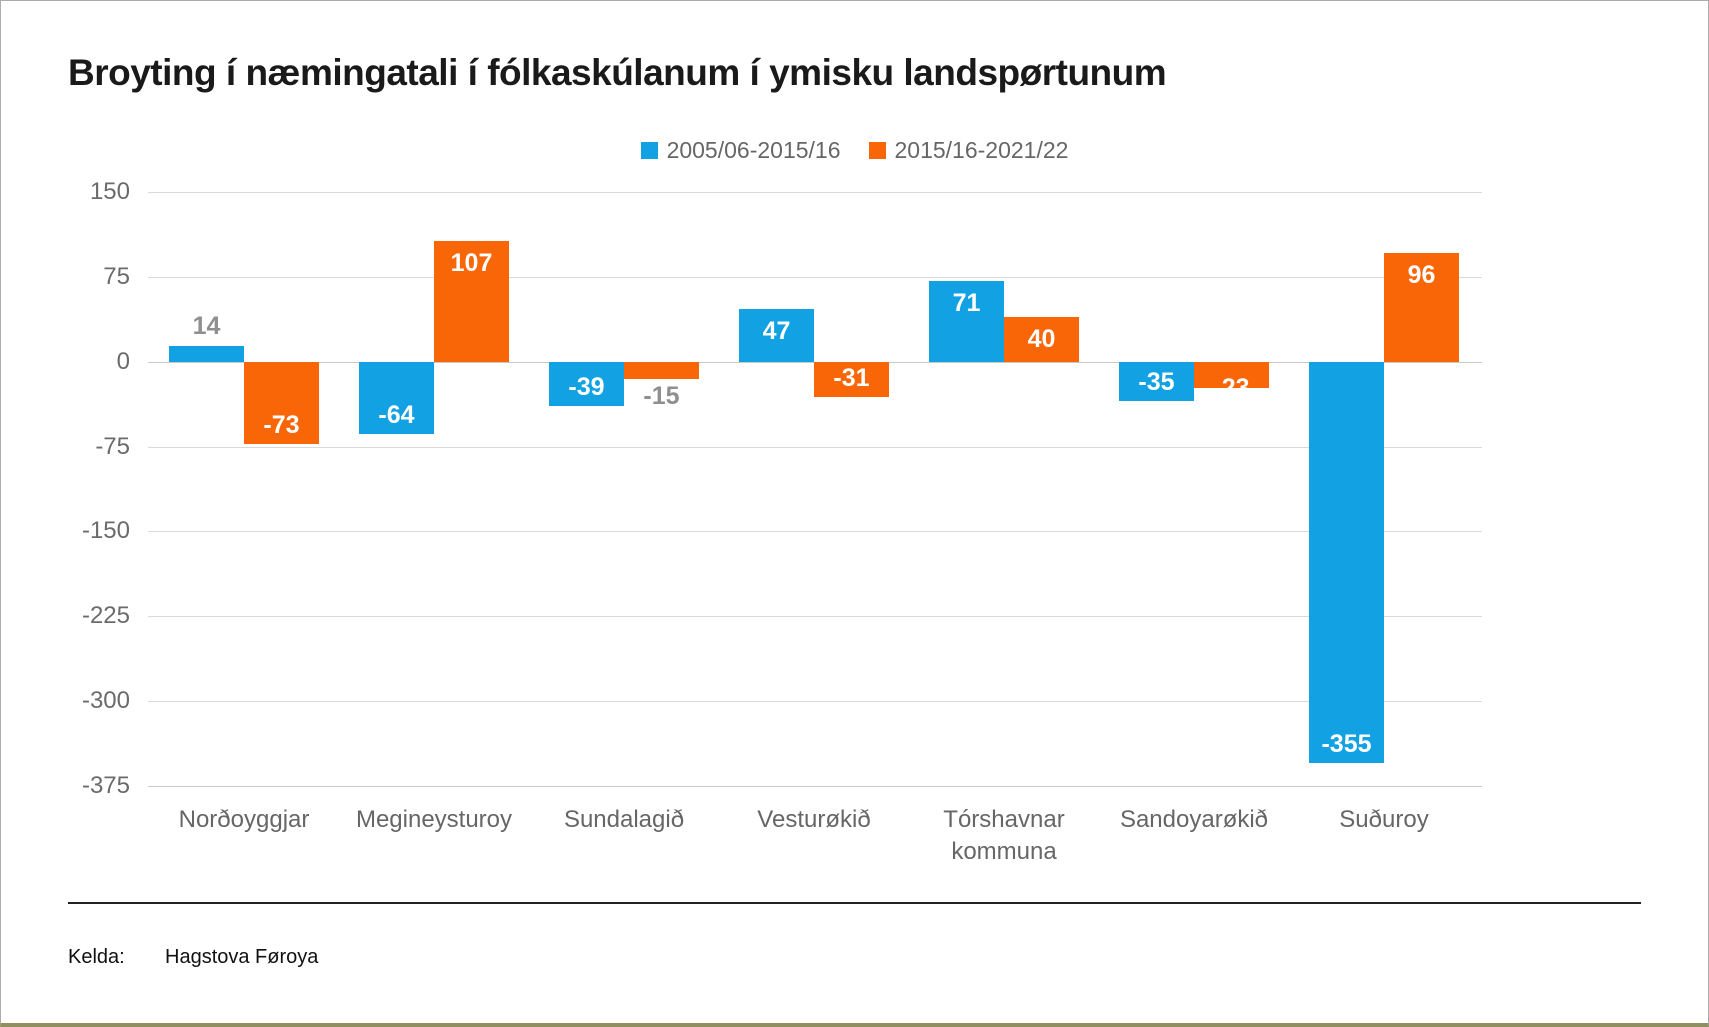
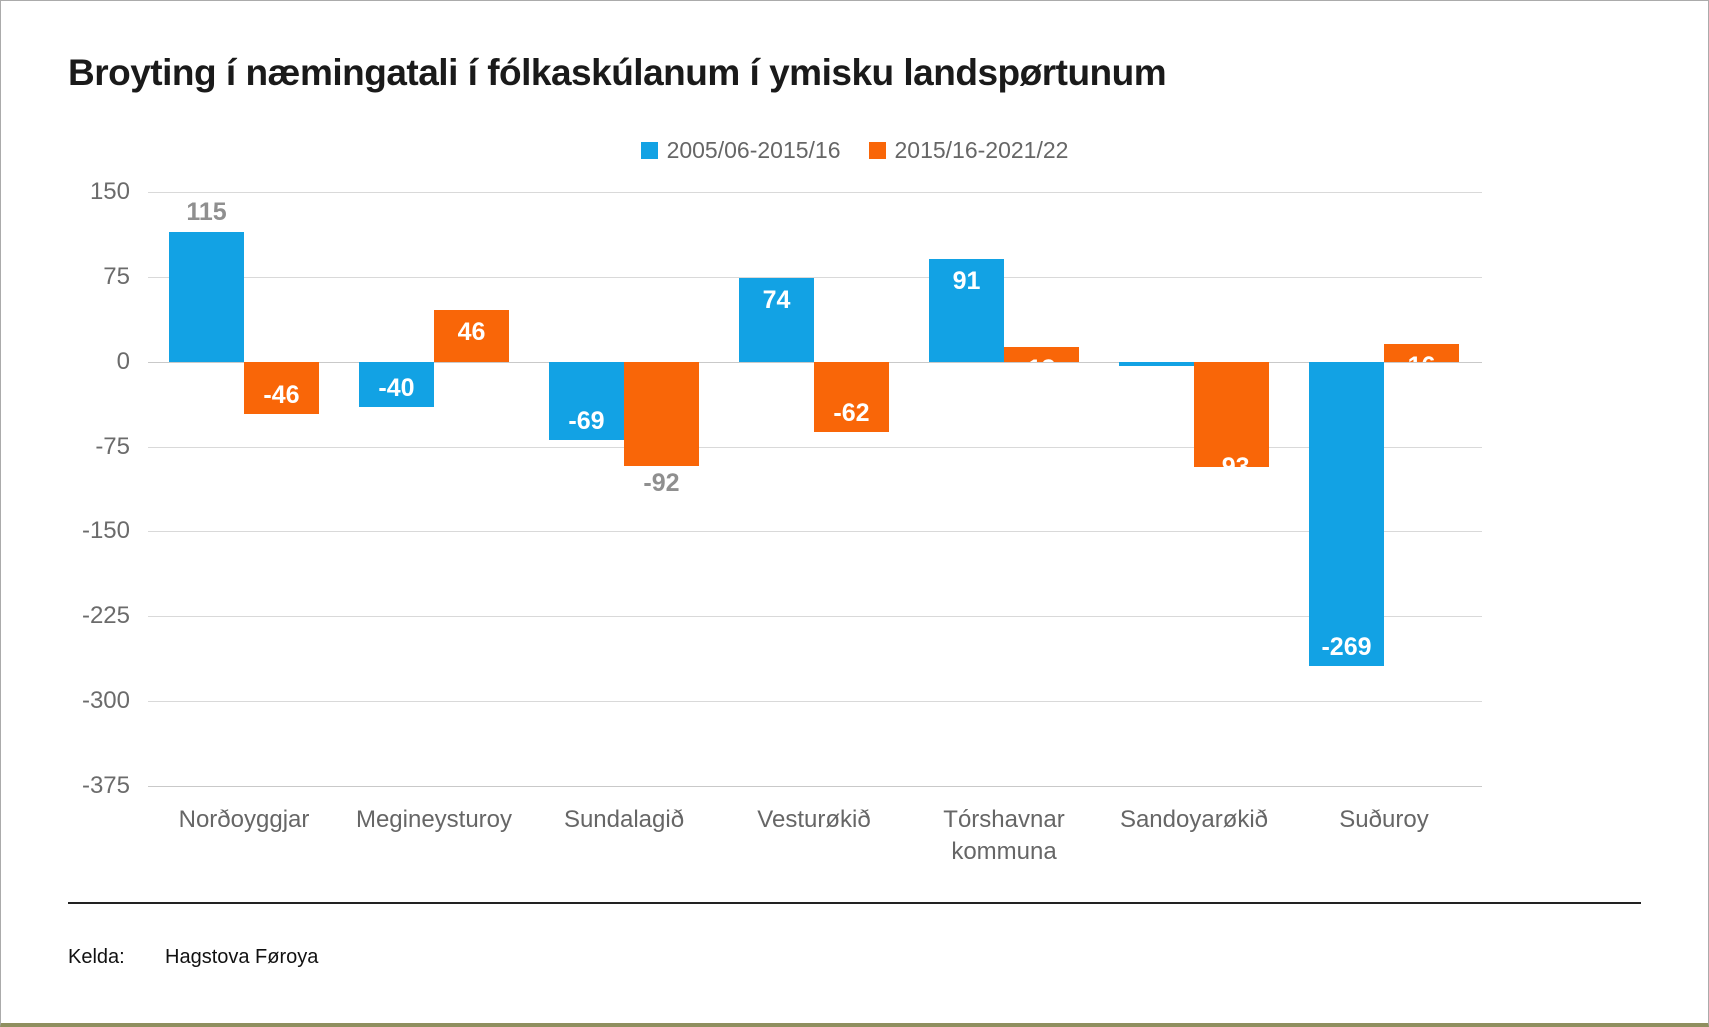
2005/06-2015/16/Norðoyggjar: 14 -> 115
2015/16-2021/22/Norðoyggjar: -73 -> -46
2005/06-2015/16/Megineysturoy: -64 -> -40
2015/16-2021/22/Megineysturoy: 107 -> 46
2005/06-2015/16/Sundalagið: -39 -> -69
2015/16-2021/22/Sundalagið: -15 -> -92
2005/06-2015/16/Vesturøkið: 47 -> 74
2015/16-2021/22/Vesturøkið: -31 -> -62
2005/06-2015/16/Tórshavnar kommuna: 71 -> 91
2015/16-2021/22/Tórshavnar kommuna: 40 -> 13
2005/06-2015/16/Sandoyarøkið: -35 -> -4
2015/16-2021/22/Sandoyarøkið: -23 -> -93
2005/06-2015/16/Suðuroy: -355 -> -269
2015/16-2021/22/Suðuroy: 96 -> 16
